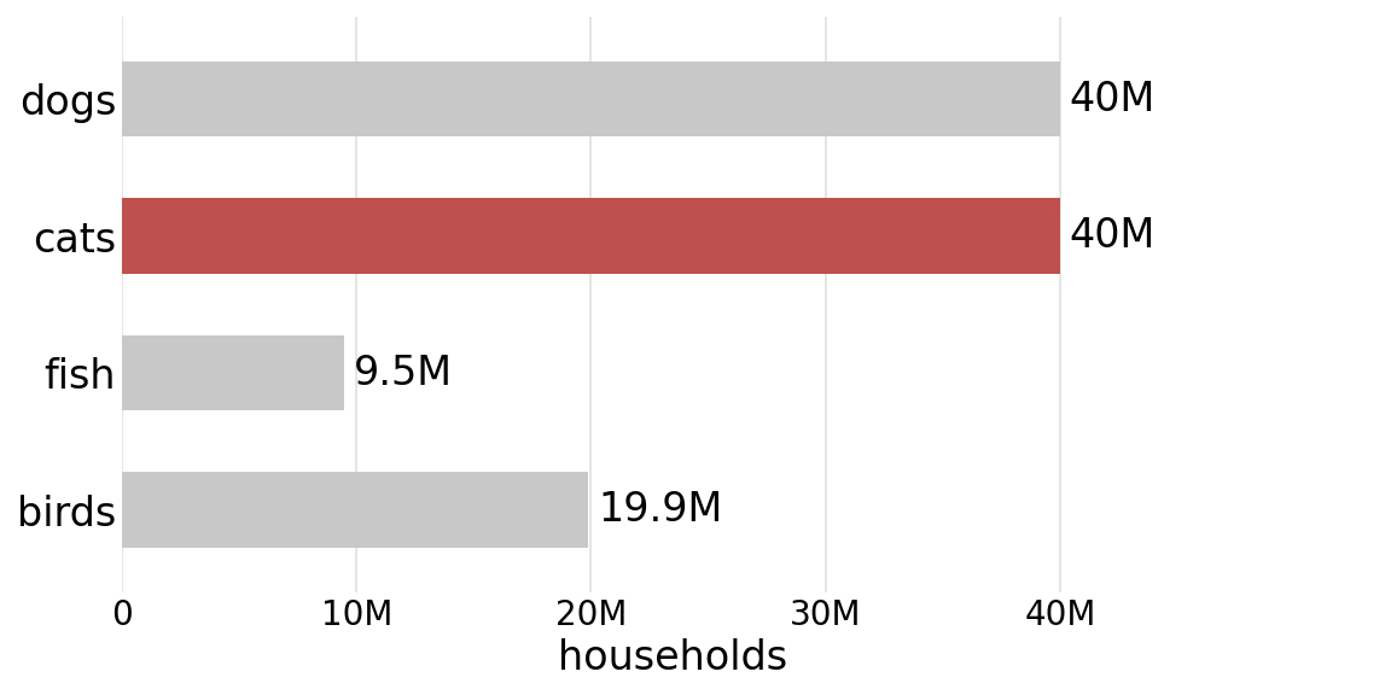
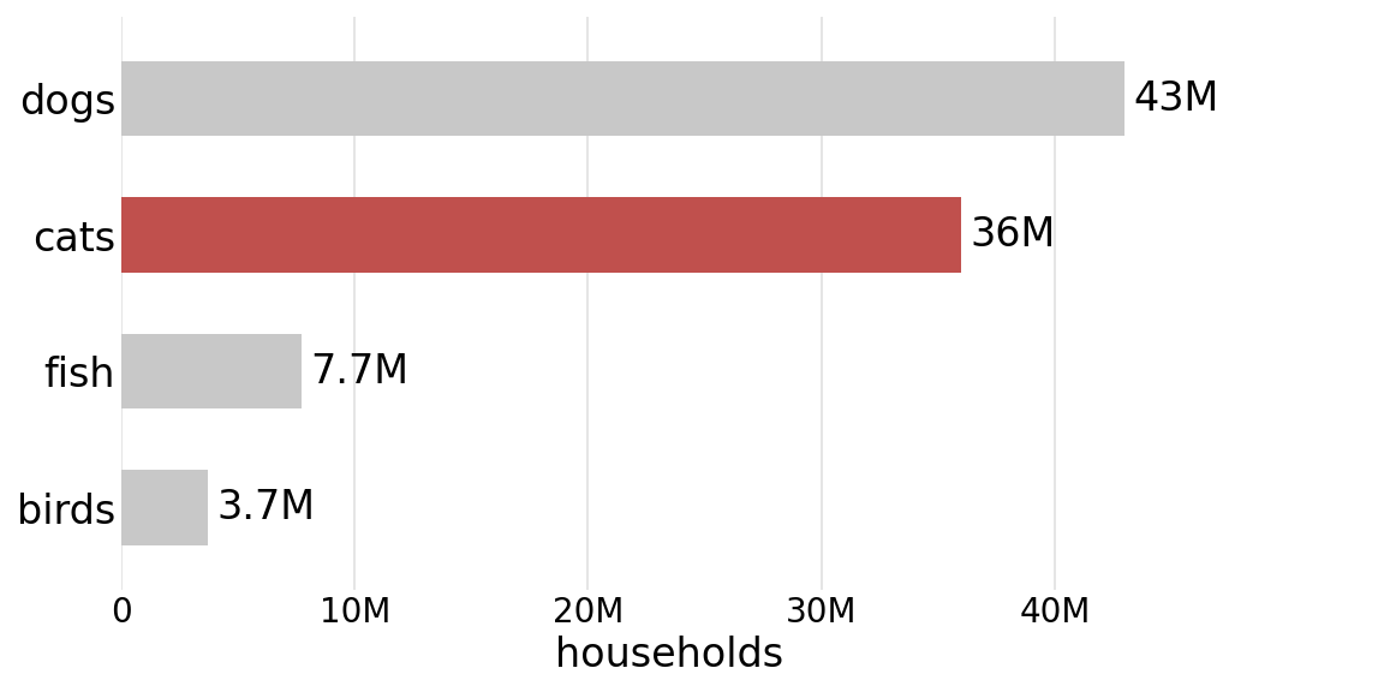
dogs: 40M -> 43M
cats: 40M -> 36M
fish: 9.5M -> 7.7M
birds: 19.9M -> 3.7M
